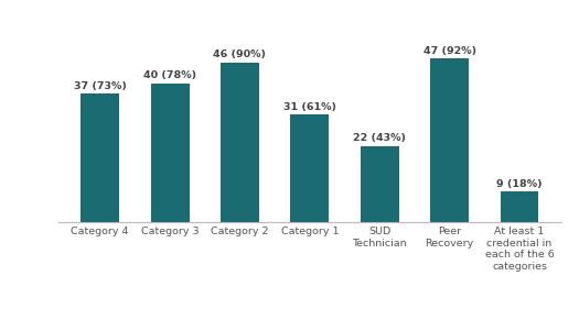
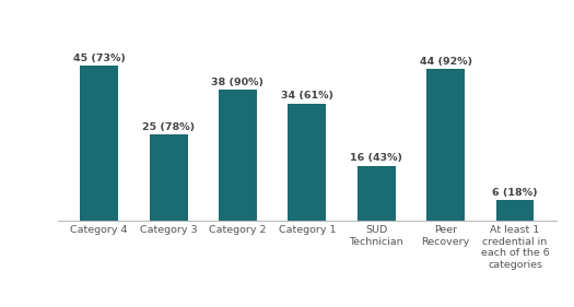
Category 4: 37 -> 45
Category 3: 40 -> 25
Category 2: 46 -> 38
Category 1: 31 -> 34
SUD Technician: 22 -> 16
Peer Recovery: 47 -> 44
At least 1 credential in each of the 6 categories: 9 -> 6
